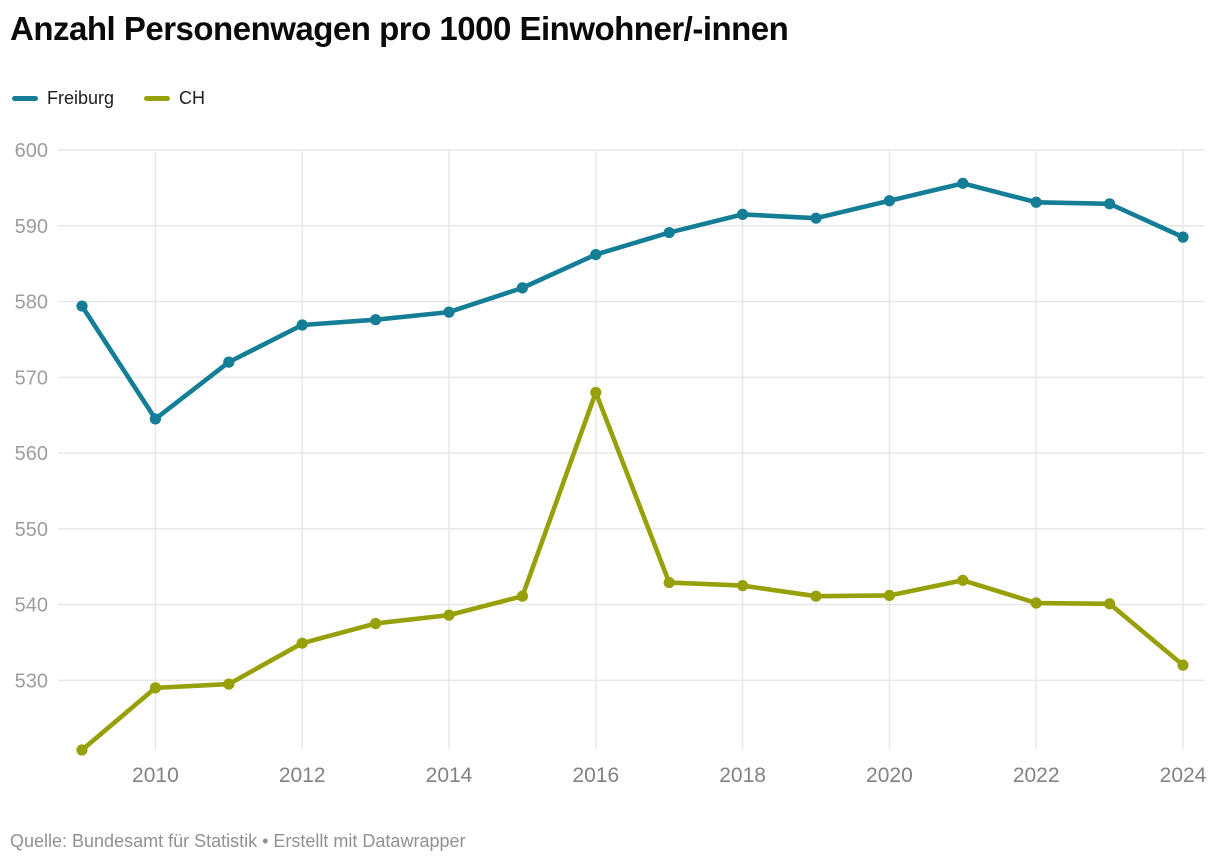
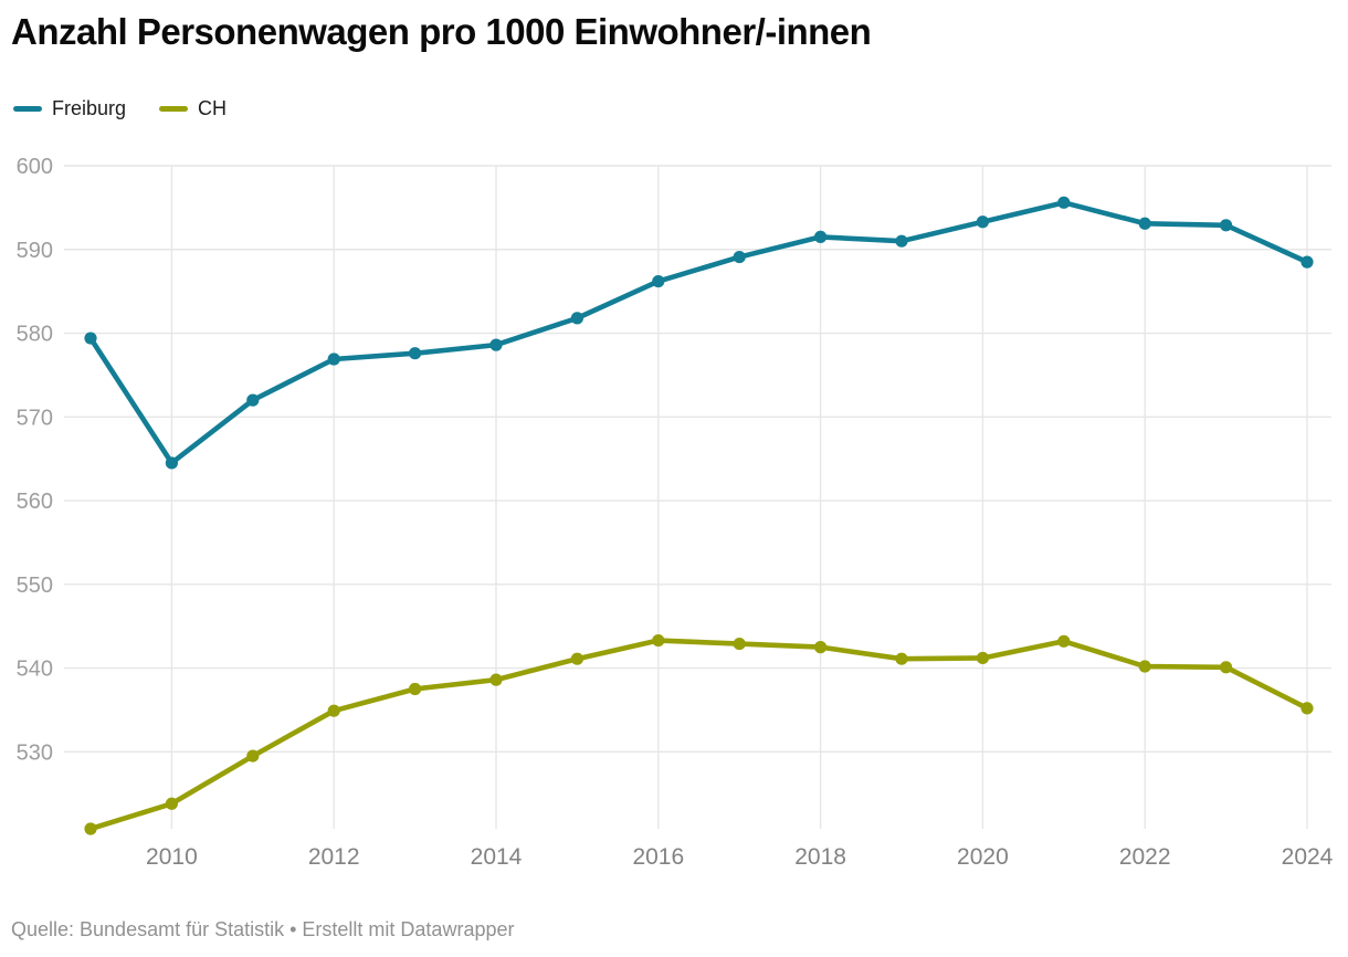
CH/2010: 529 -> 524
CH/2016: 568 -> 543
CH/2024: 532 -> 535
